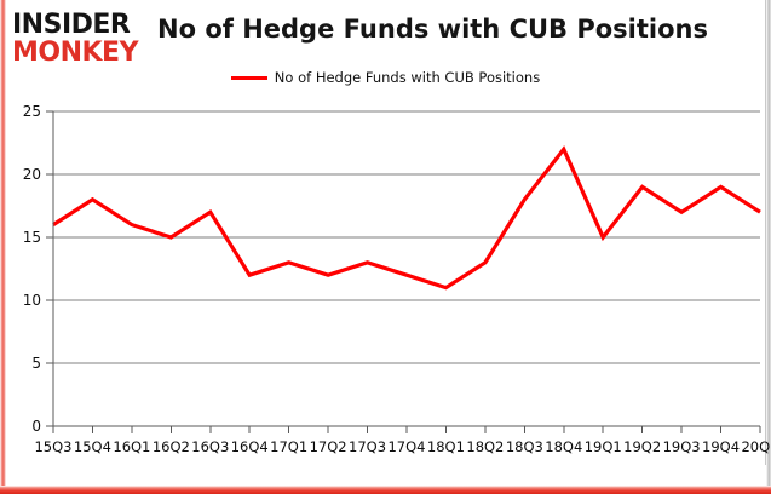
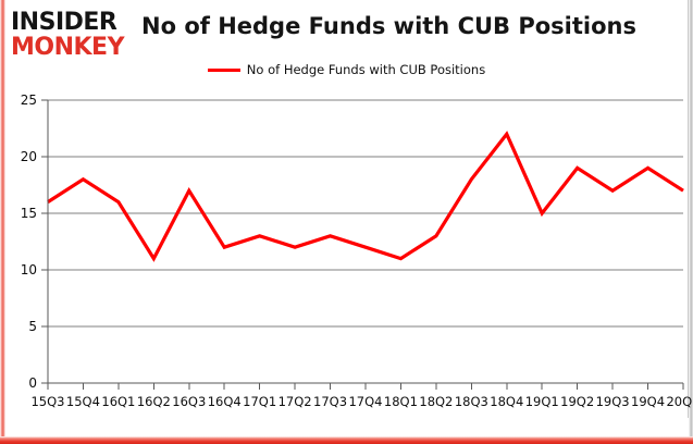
16Q2: 15 -> 11
